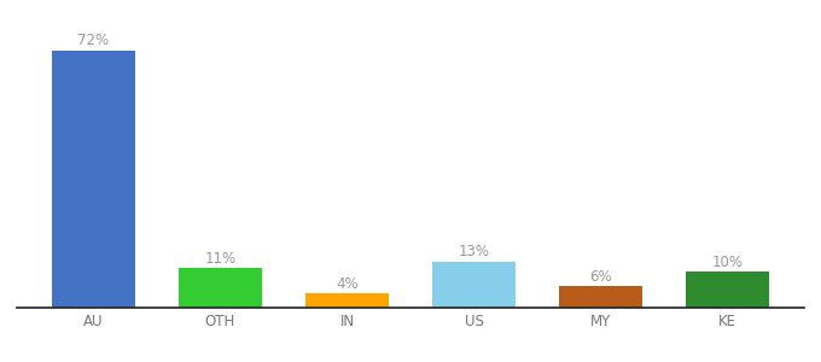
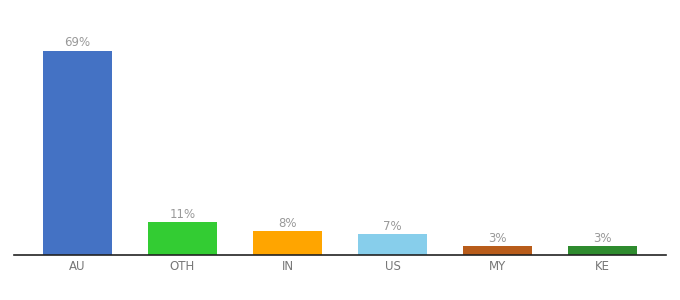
AU: 72% -> 69%
IN: 4% -> 8%
US: 13% -> 7%
MY: 6% -> 3%
KE: 10% -> 3%
